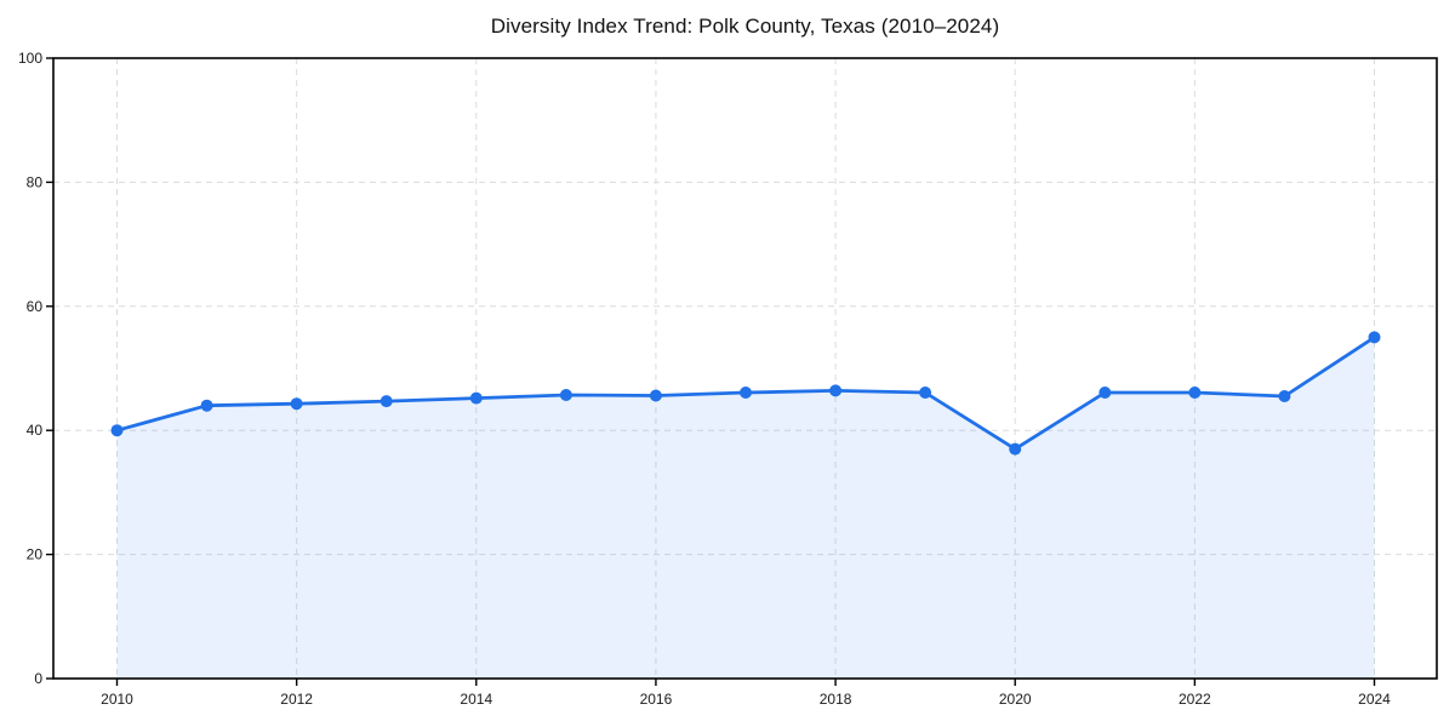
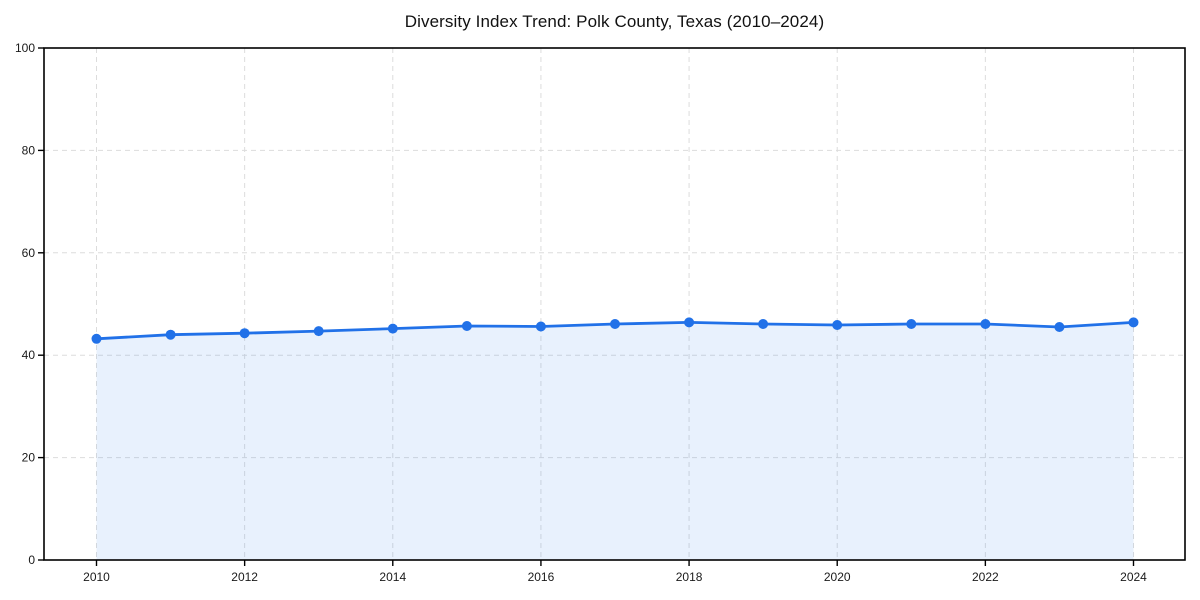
2010: 40 -> 43
2020: 37 -> 46
2024: 55 -> 46
